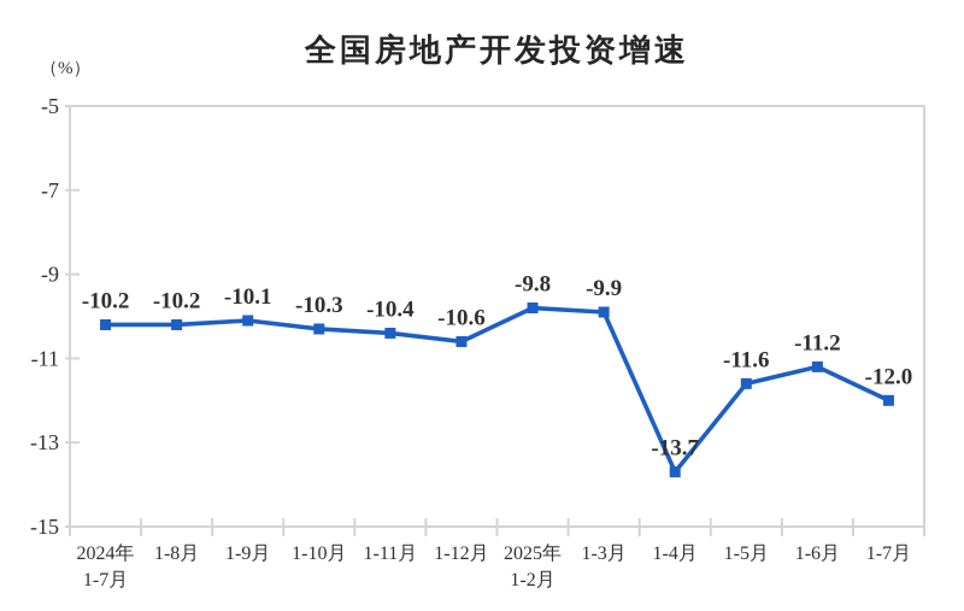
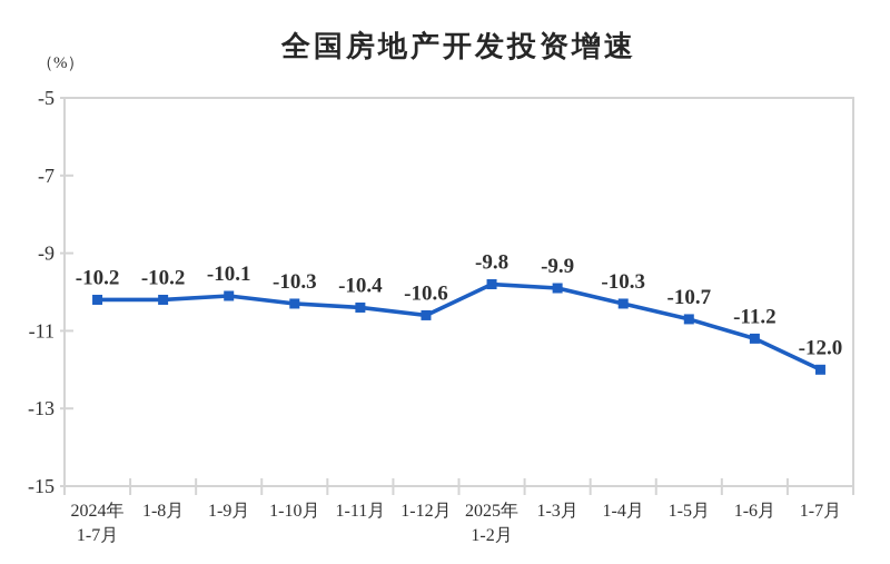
1-4月: -13.7 -> -10.3
1-5月: -11.6 -> -10.7
